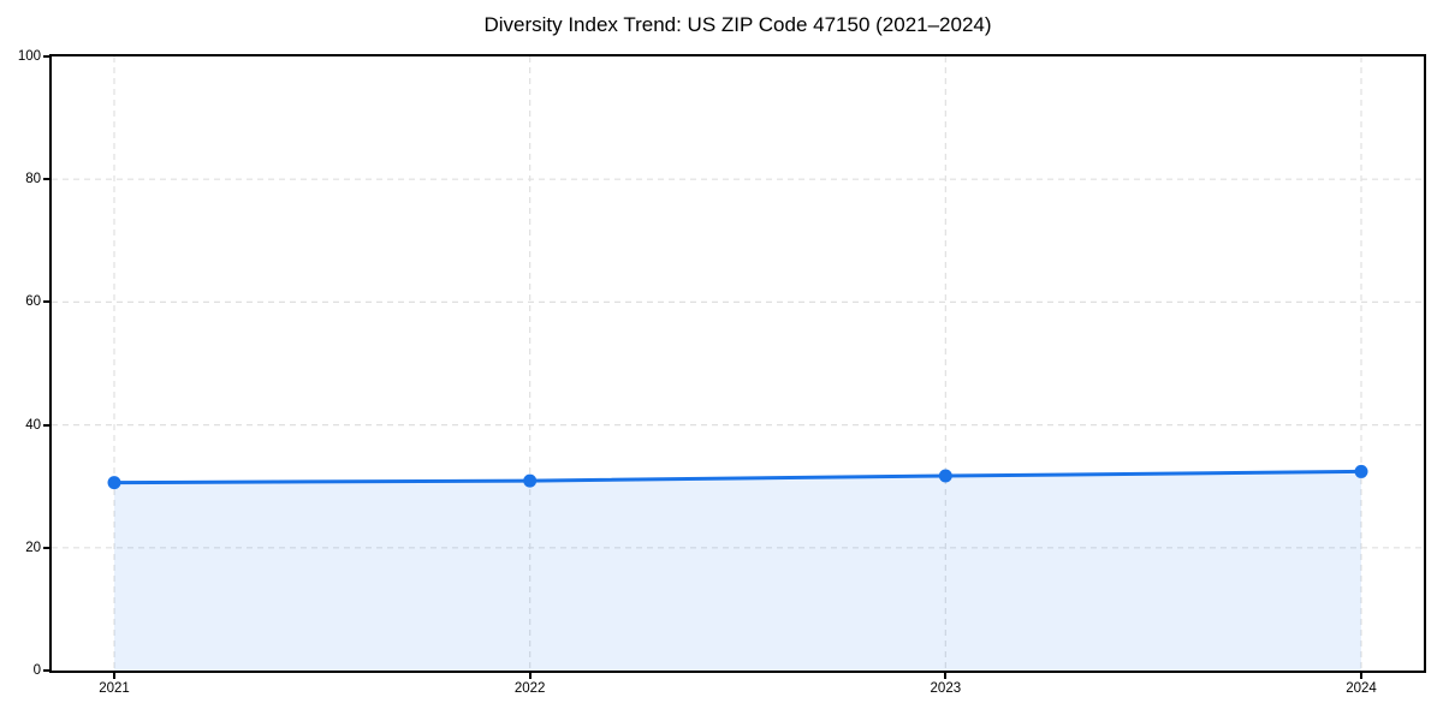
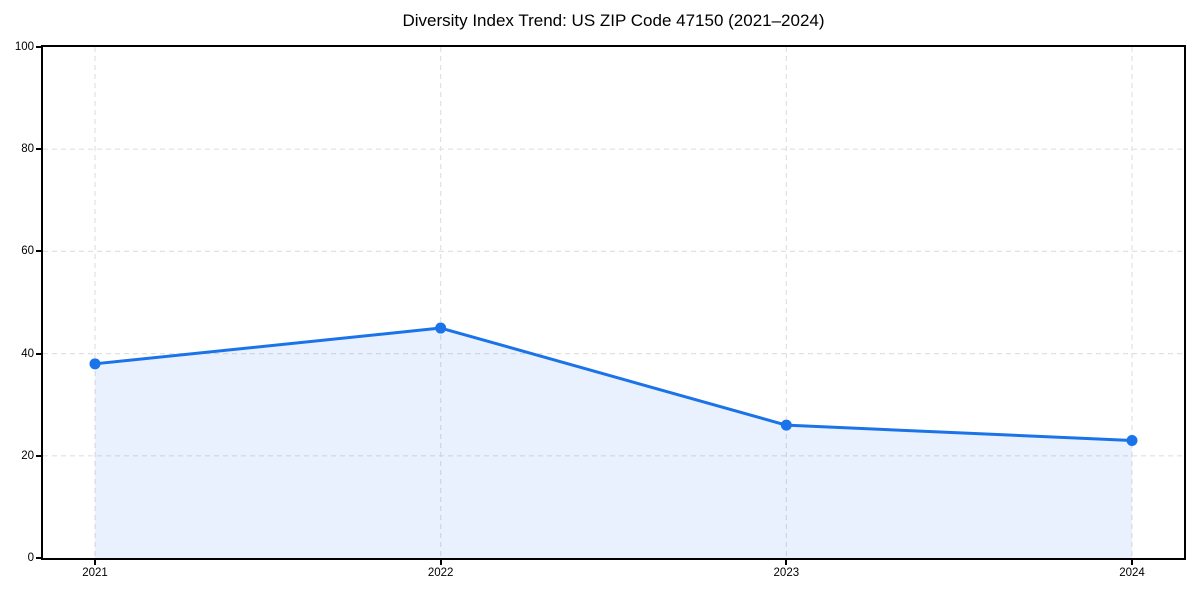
2021: 31 -> 38
2022: 31 -> 45
2023: 32 -> 26
2024: 32 -> 23
